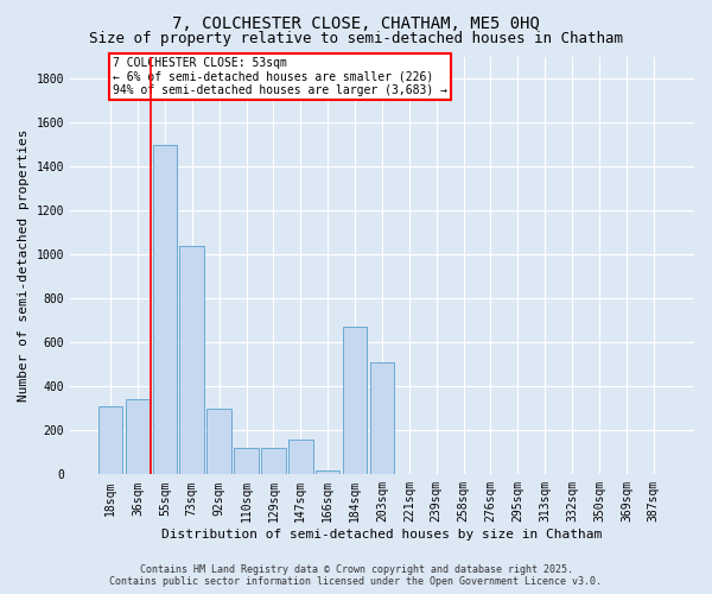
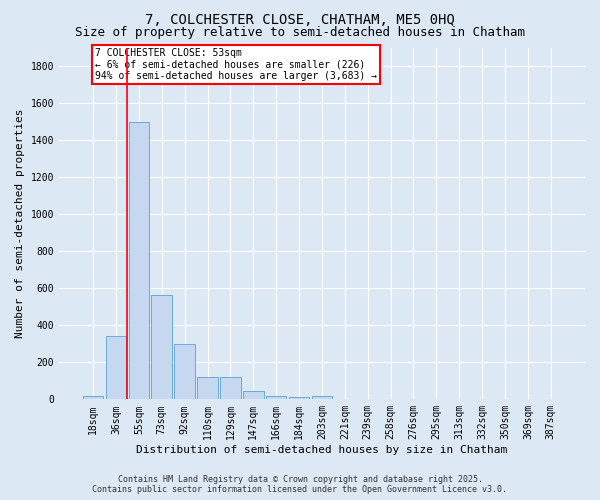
18sqm: 310 -> 20
73sqm: 1040 -> 560
147sqm: 160 -> 40
184sqm: 670 -> 20
203sqm: 510 -> 20
